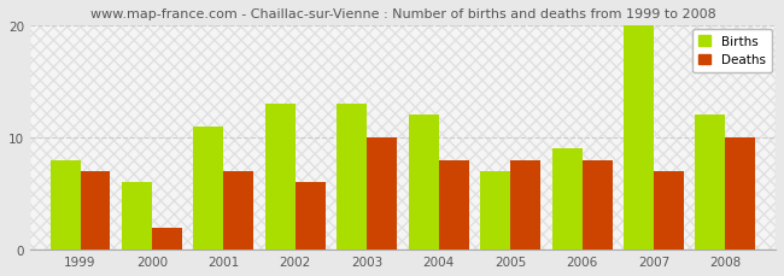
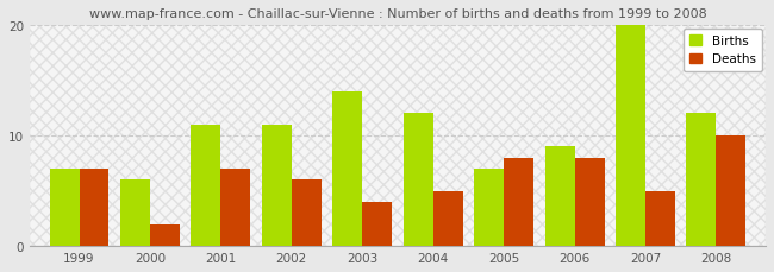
Births/1999: 8 -> 7
Births/2002: 13 -> 11
Births/2003: 13 -> 14
Deaths/2003: 10 -> 4
Deaths/2004: 8 -> 5
Deaths/2007: 7 -> 5
